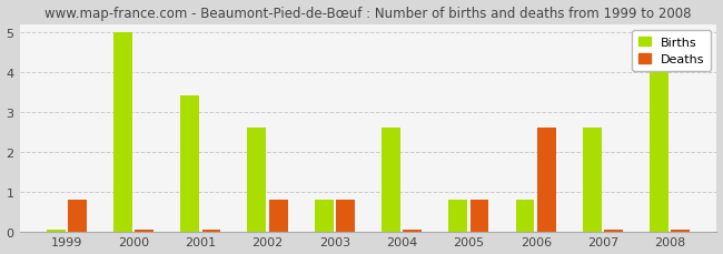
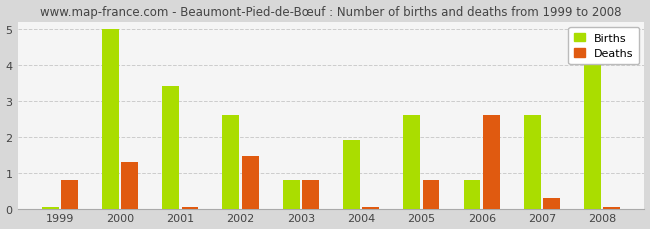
Deaths/2000: 0.05 -> 1.30
Deaths/2002: 0.80 -> 1.45
Births/2004: 2.60 -> 1.90
Births/2005: 0.80 -> 2.60
Deaths/2007: 0.05 -> 0.30
